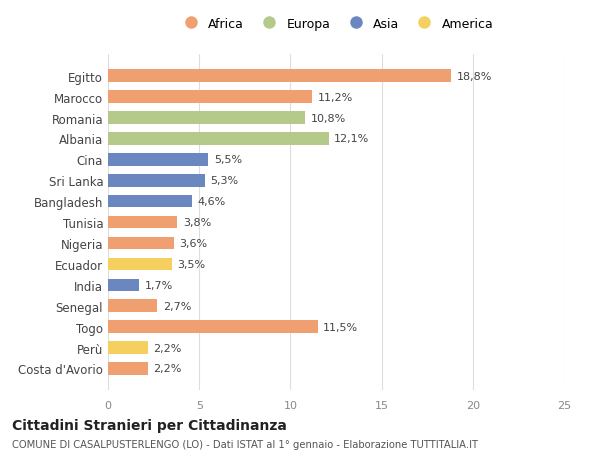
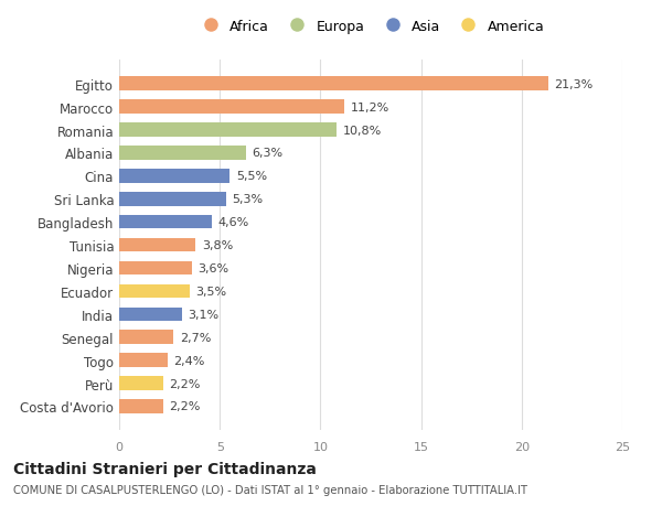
Egitto: 18,8% -> 21,3%
Albania: 12,1% -> 6,3%
India: 1,7% -> 3,1%
Togo: 11,5% -> 2,4%
